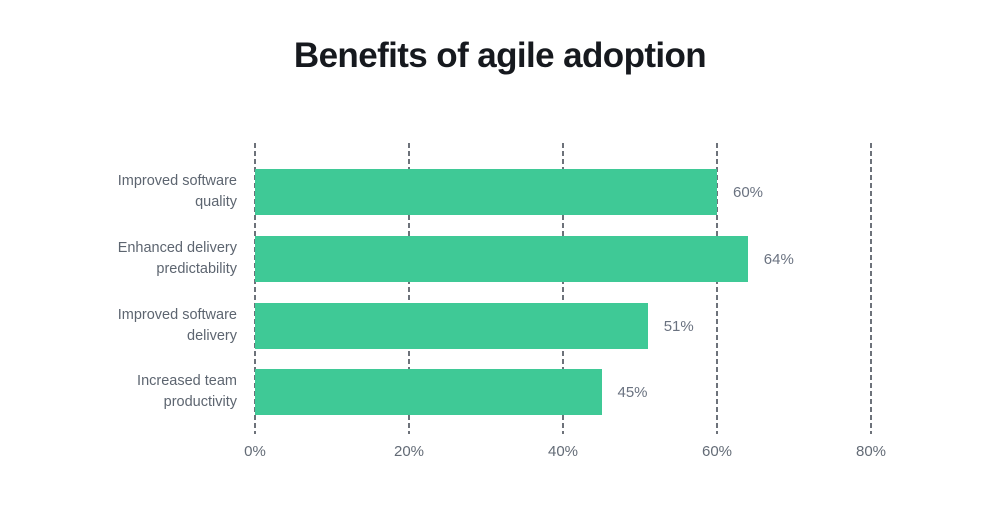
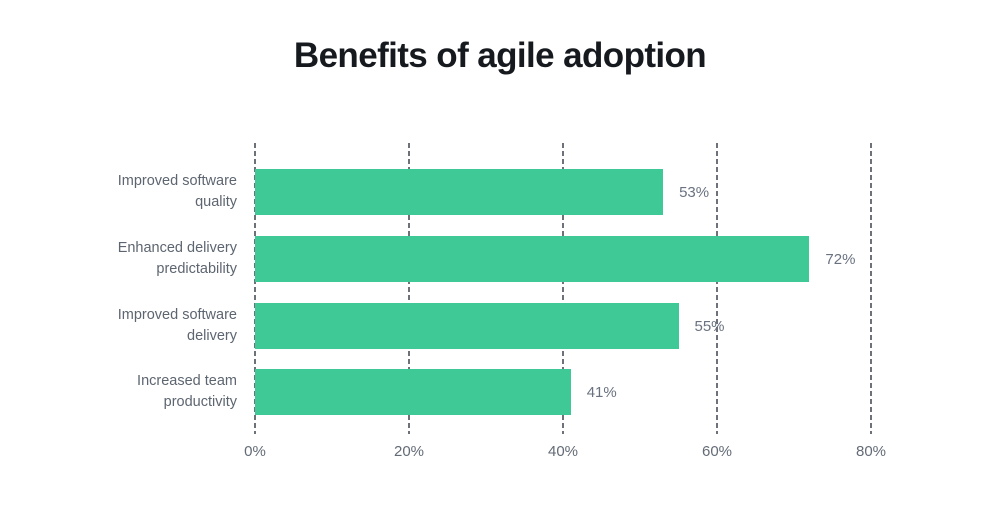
Improved software quality: 60% -> 53%
Enhanced delivery predictability: 64% -> 72%
Improved software delivery: 51% -> 55%
Increased team productivity: 45% -> 41%
